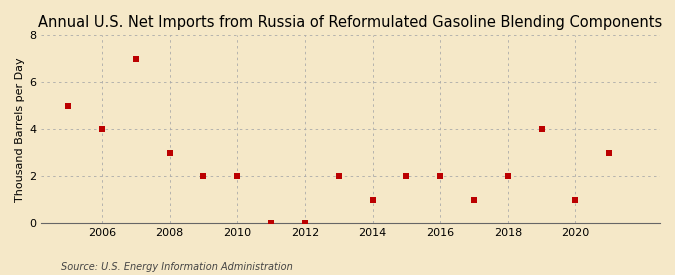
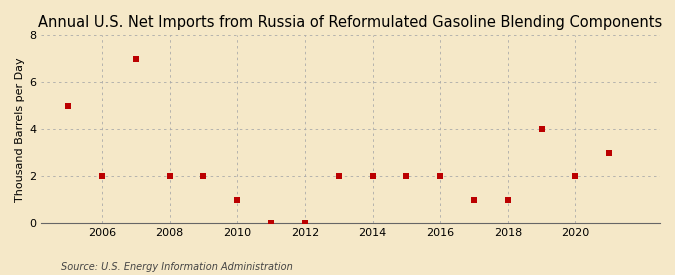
2006: 4 -> 2
2008: 3 -> 2
2010: 2 -> 1
2014: 1 -> 2
2018: 2 -> 1
2020: 1 -> 2
